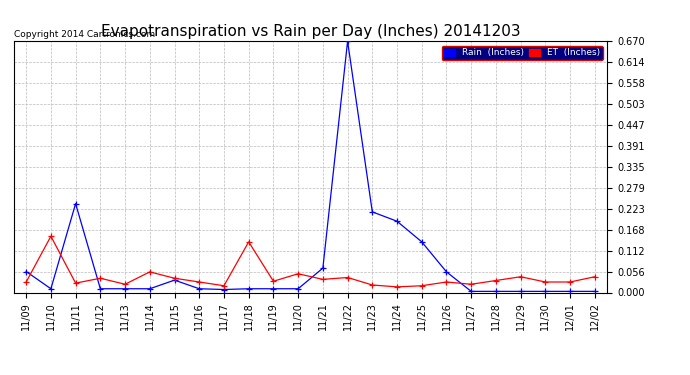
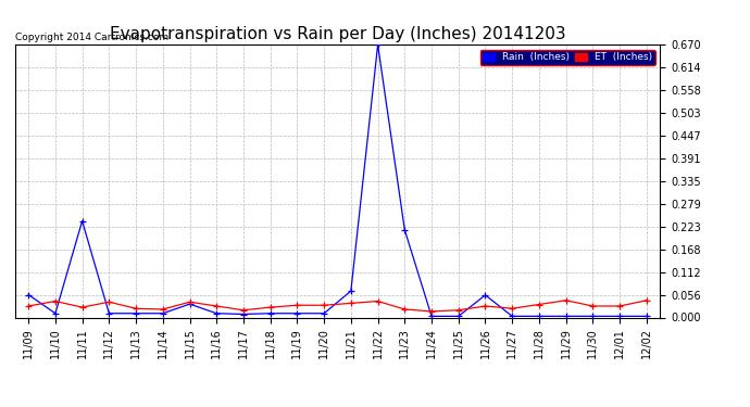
ET (Inches)/11/10: 0.150 -> 0.040
ET (Inches)/11/14: 0.055 -> 0.020
ET (Inches)/11/18: 0.135 -> 0.025
ET (Inches)/11/20: 0.050 -> 0.030
Rain (Inches)/11/24: 0.190 -> 0.003
Rain (Inches)/11/25: 0.135 -> 0.003
